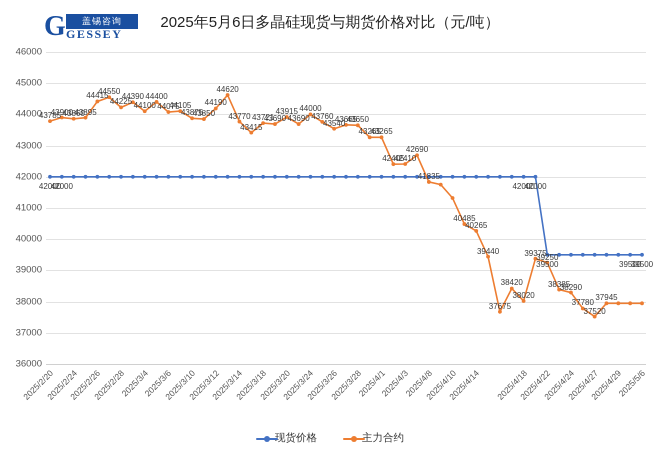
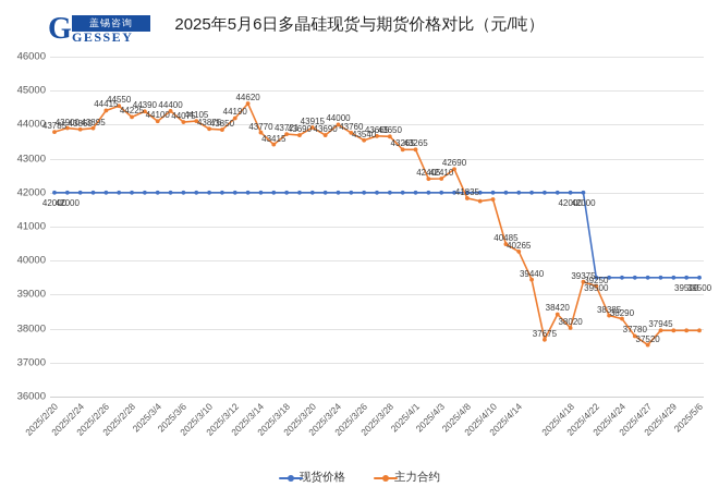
主力合约/2025/4/10: 41300 -> 41800
